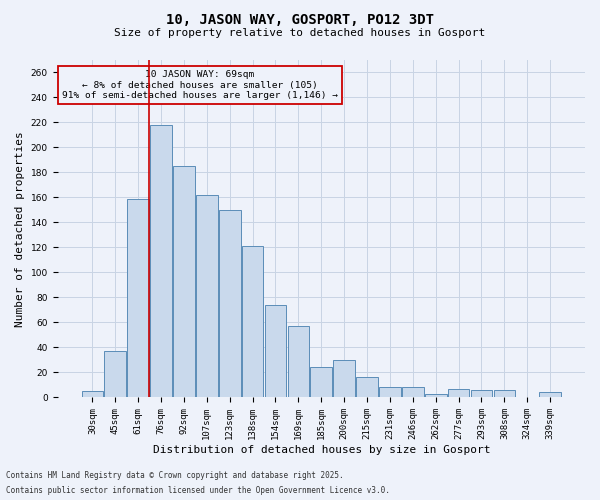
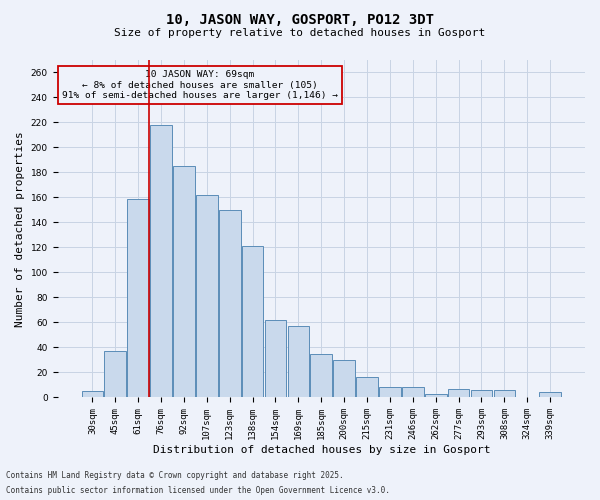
154sqm: 74 -> 62
185sqm: 24 -> 35
